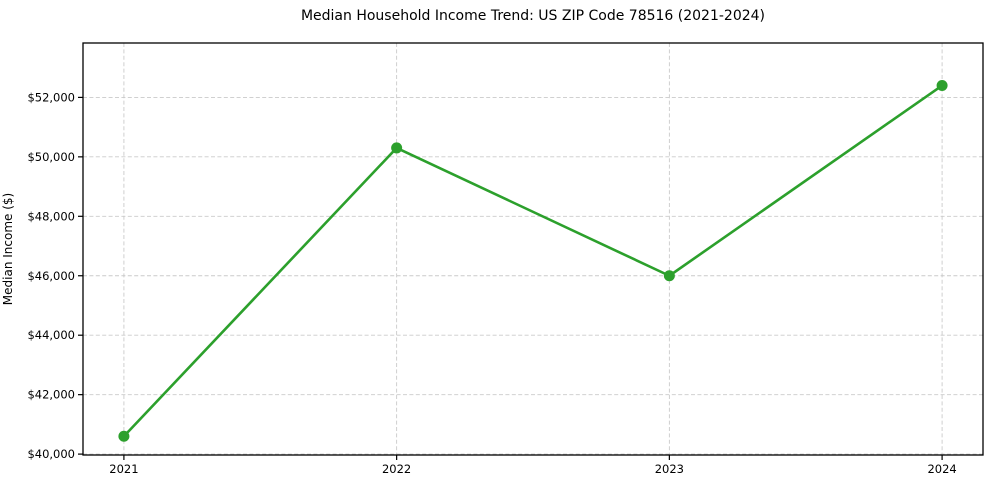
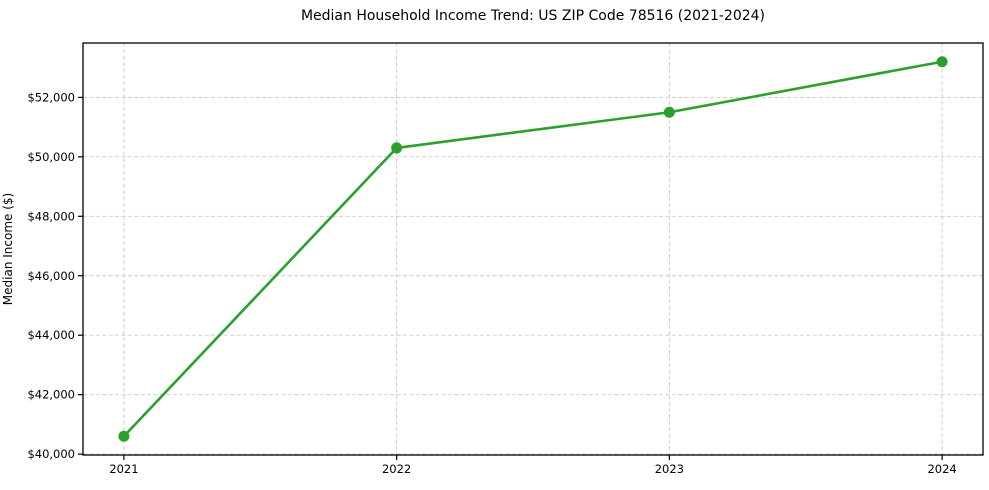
2023: $46000 -> $51500
2024: $52400 -> $53200
